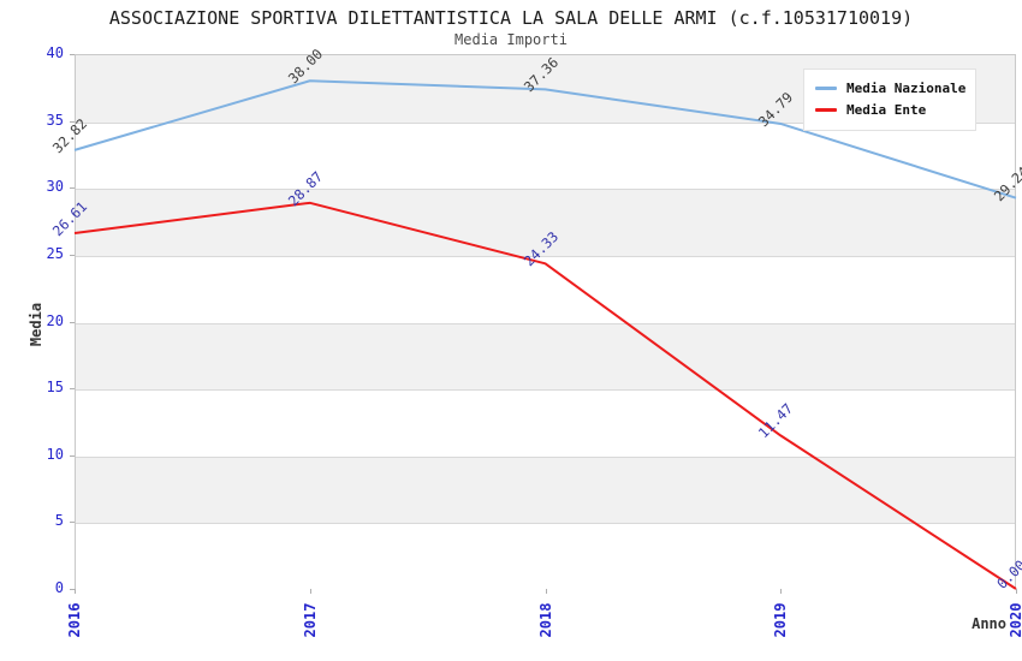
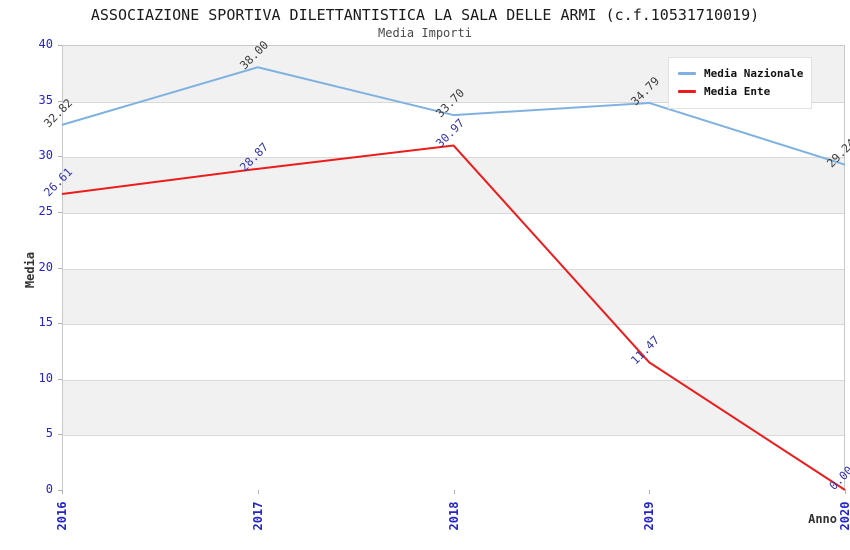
Media Nazionale/2018: 37.36 -> 33.70
Media Ente/2018: 24.33 -> 30.97
